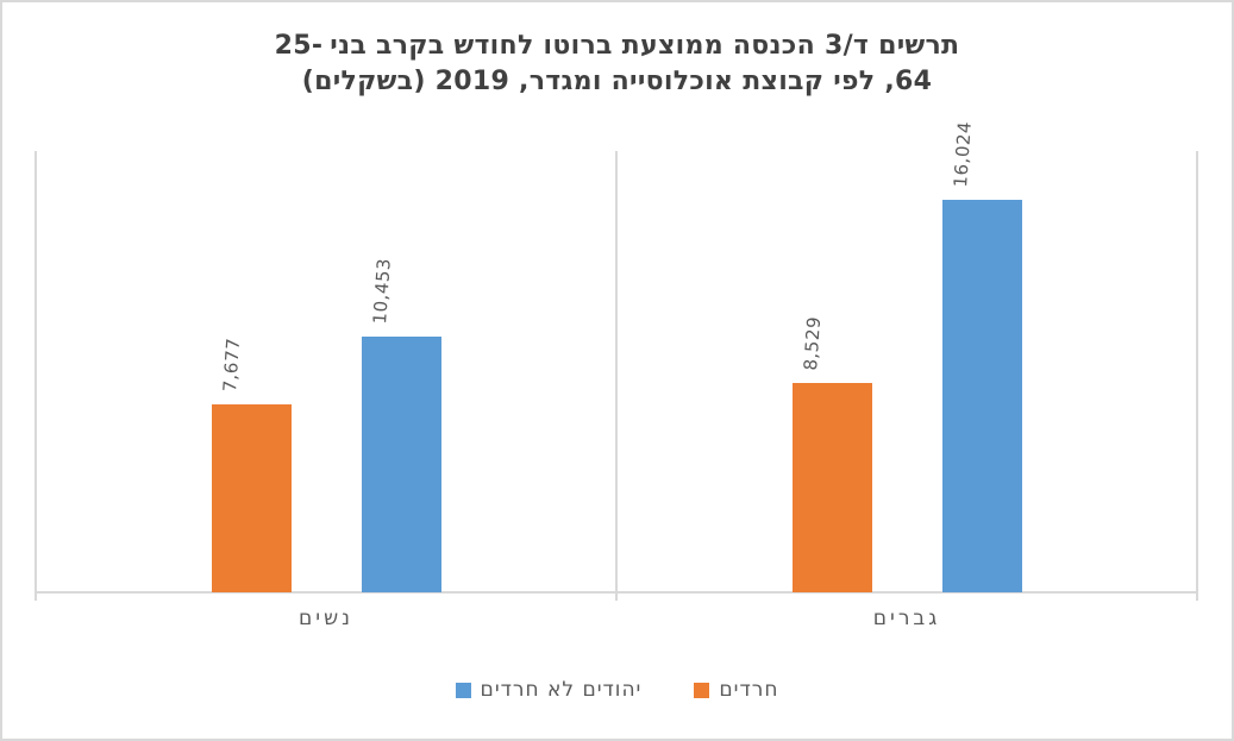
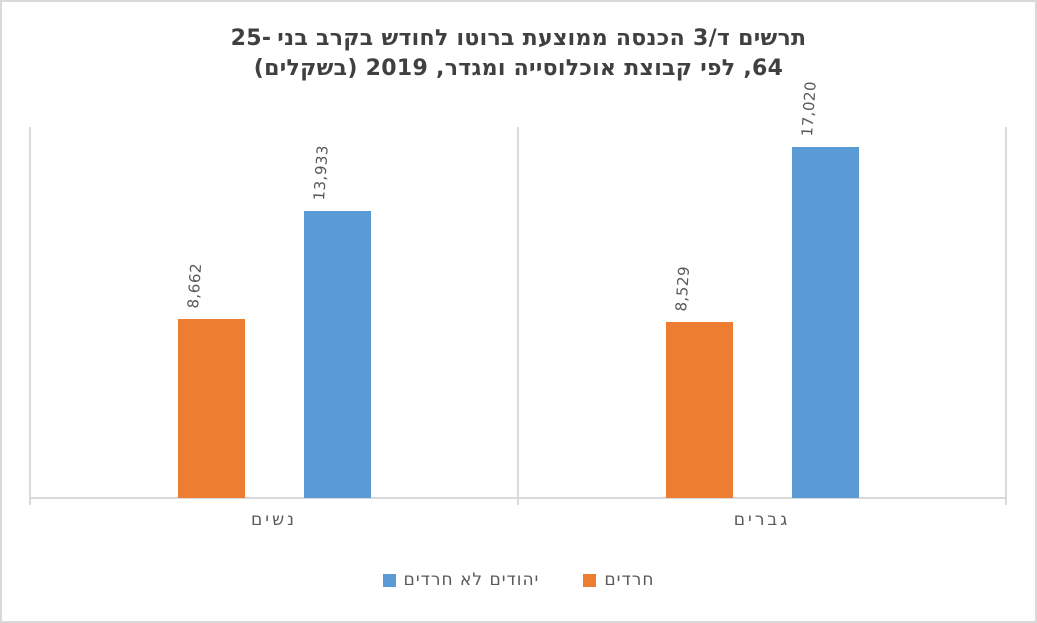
חרדים/נשים: 7,677 -> 8,662
יהודים לא חרדים/נשים: 10,453 -> 13,933
יהודים לא חרדים/גברים: 16,024 -> 17,020
